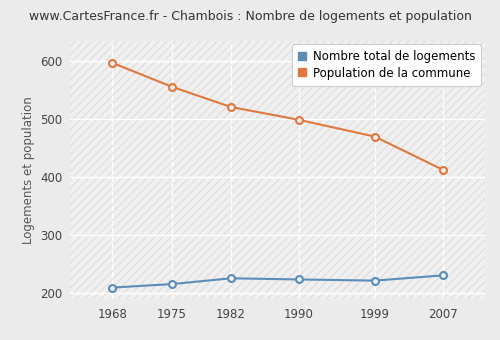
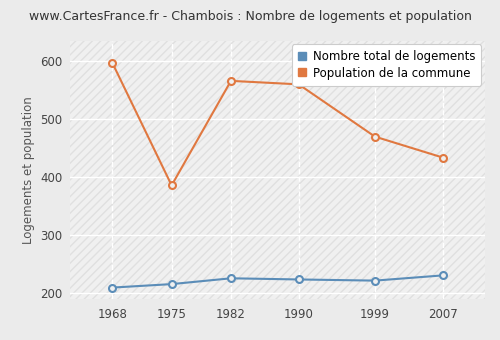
Population de la commune/1975: 556 -> 386
Population de la commune/1982: 521 -> 566
Population de la commune/1990: 499 -> 560
Population de la commune/2007: 413 -> 434
